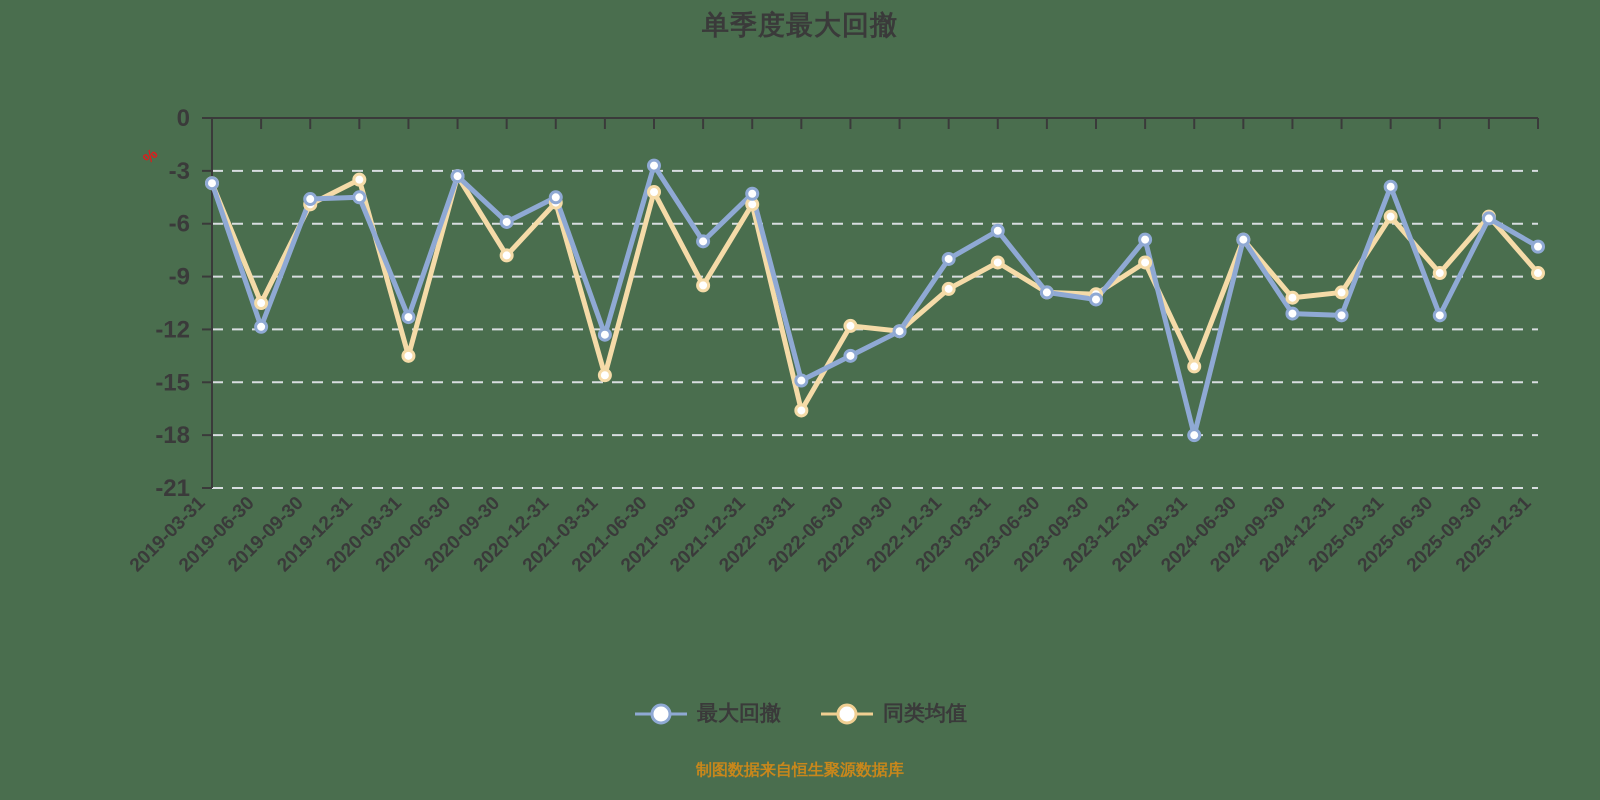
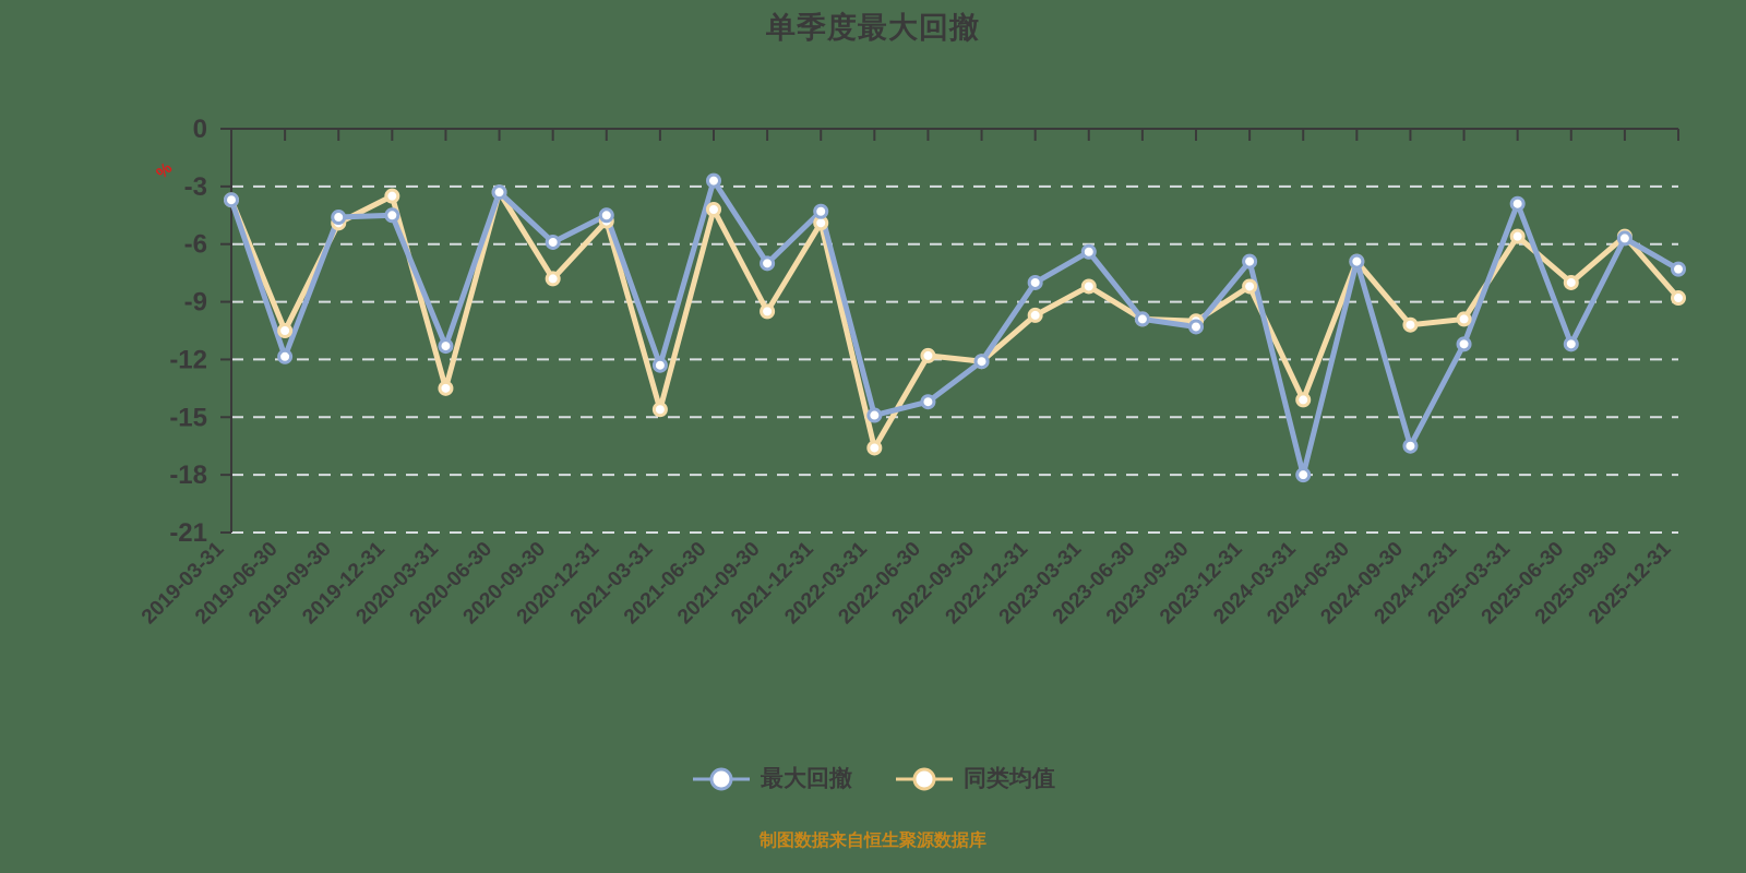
最大回撤/2022-06-30: -13.5 -> -14.2
最大回撤/2024-09-30: -11.1 -> -16.5
同类均值/2025-06-30: -8.8 -> -8.0
